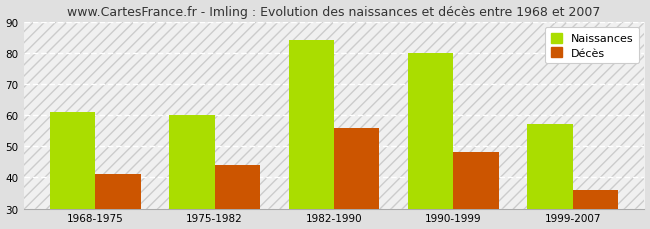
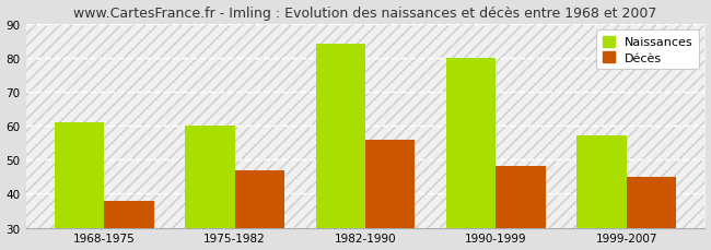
Décès/1968-1975: 41 -> 38
Décès/1975-1982: 44 -> 47
Décès/1999-2007: 36 -> 45
